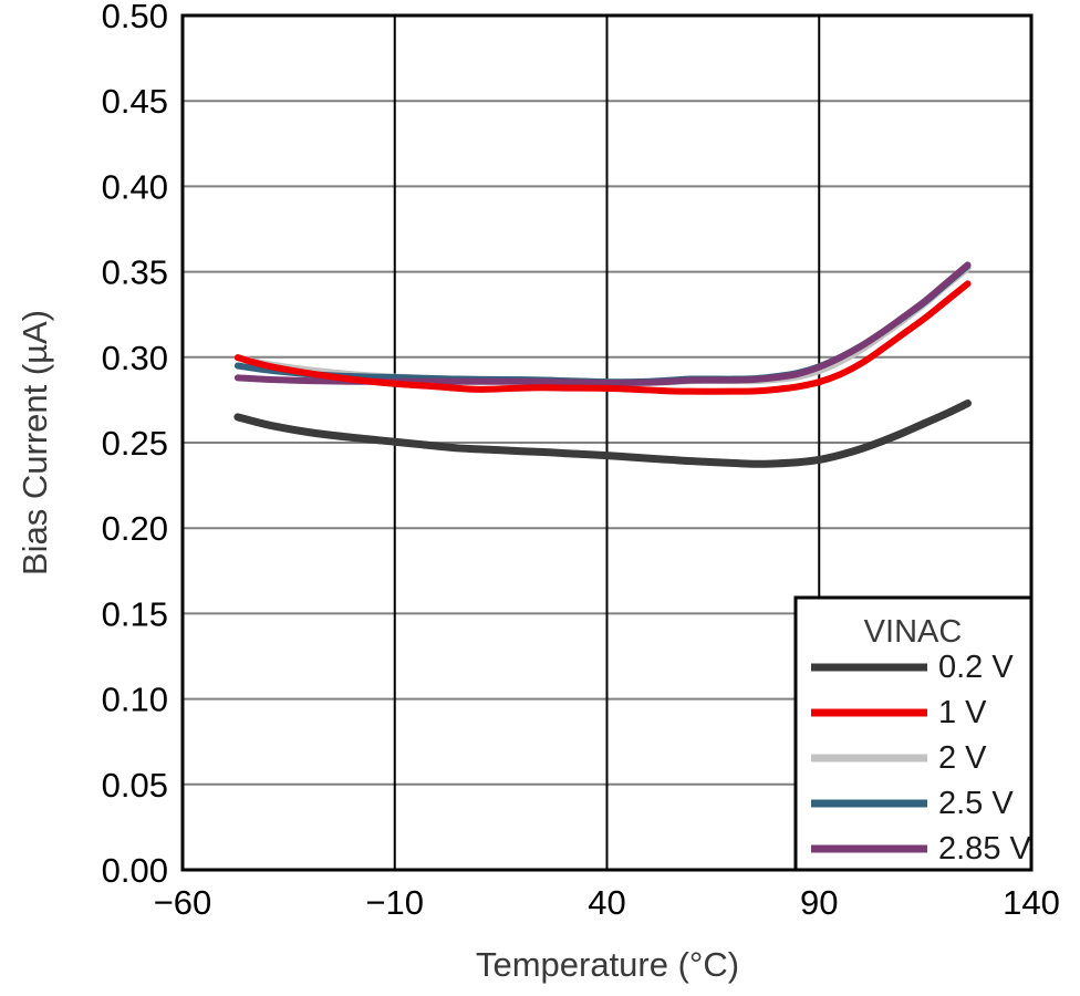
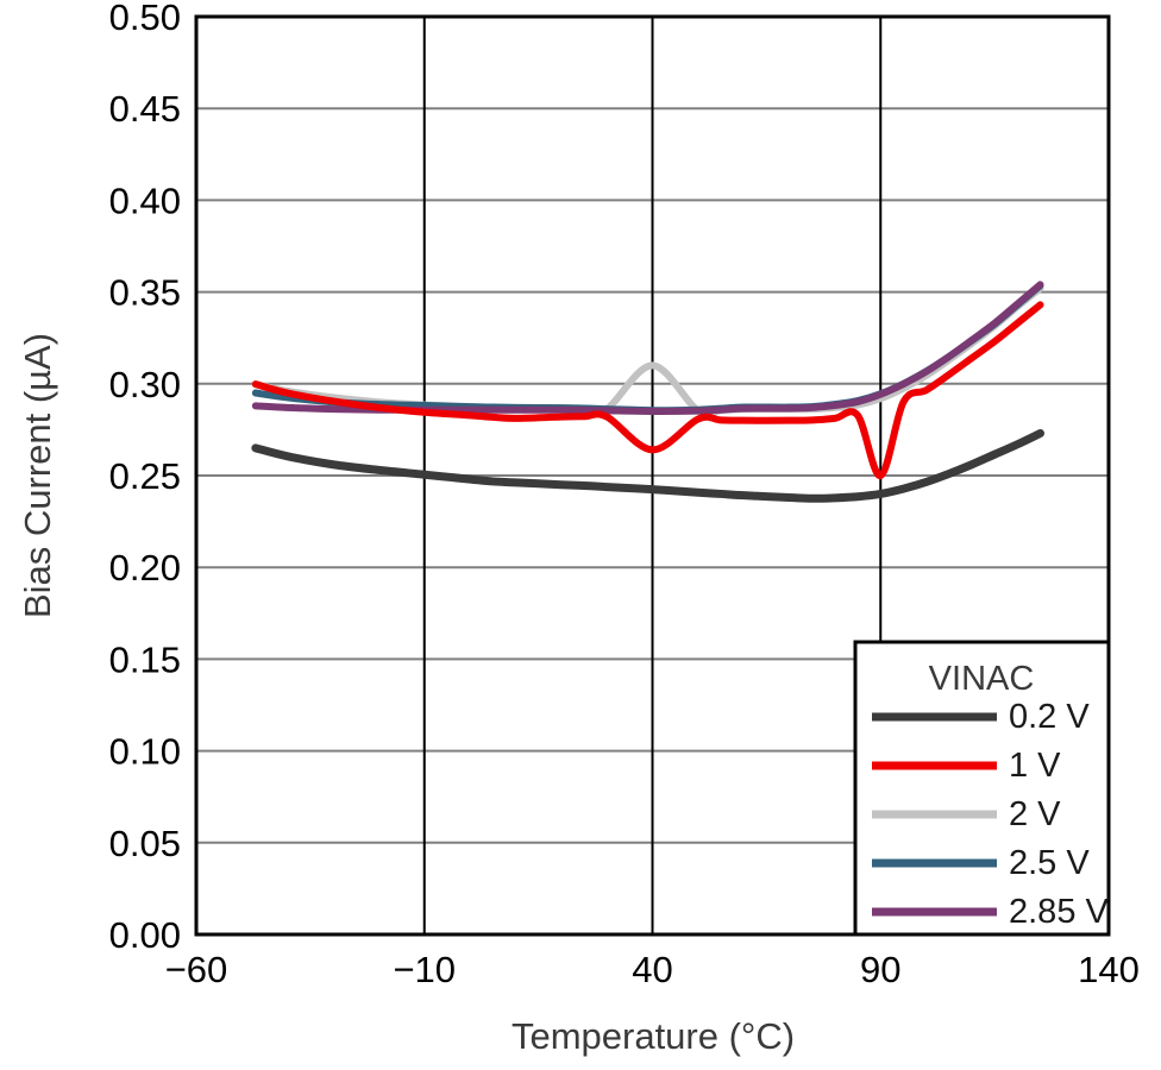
1 V/40: 0.282 -> 0.264
2 V/40: 0.285 -> 0.310
1 V/90: 0.285 -> 0.250
